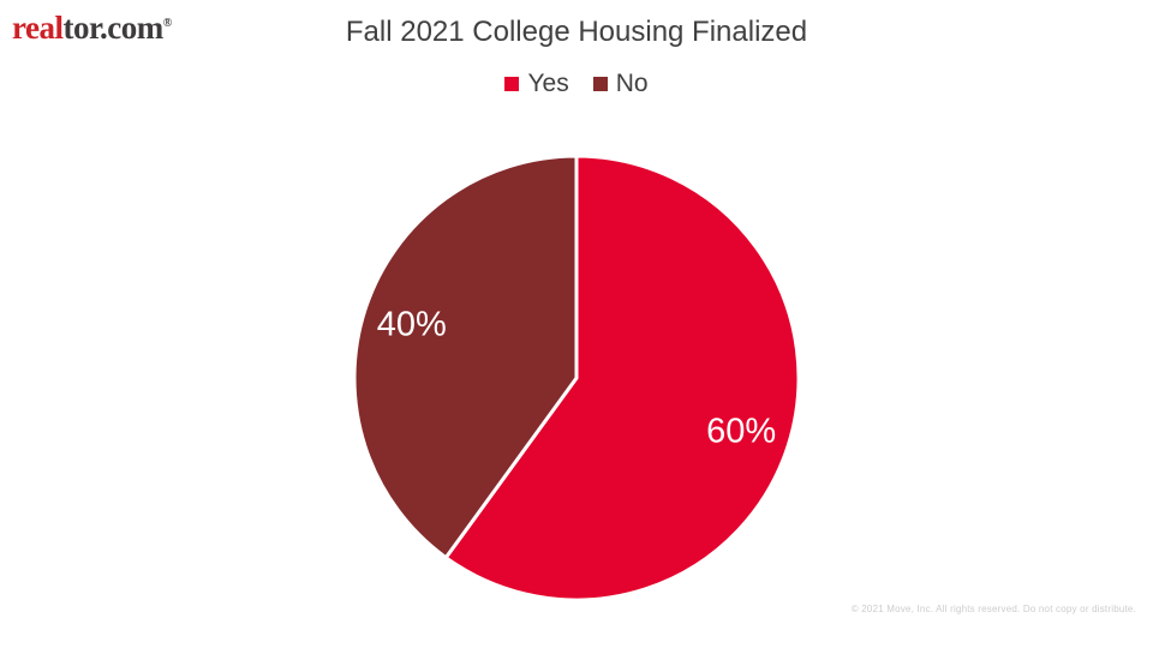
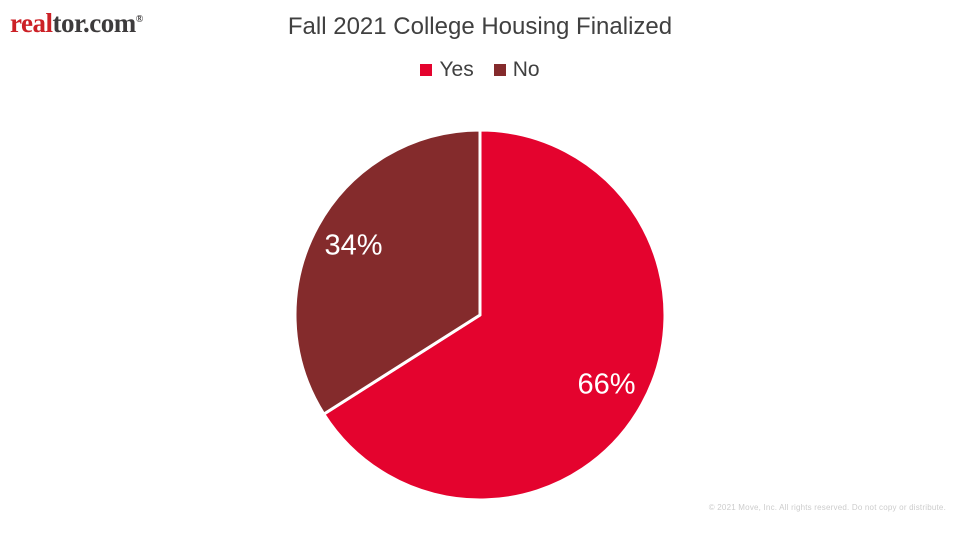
Yes: 60% -> 66%
No: 40% -> 34%
